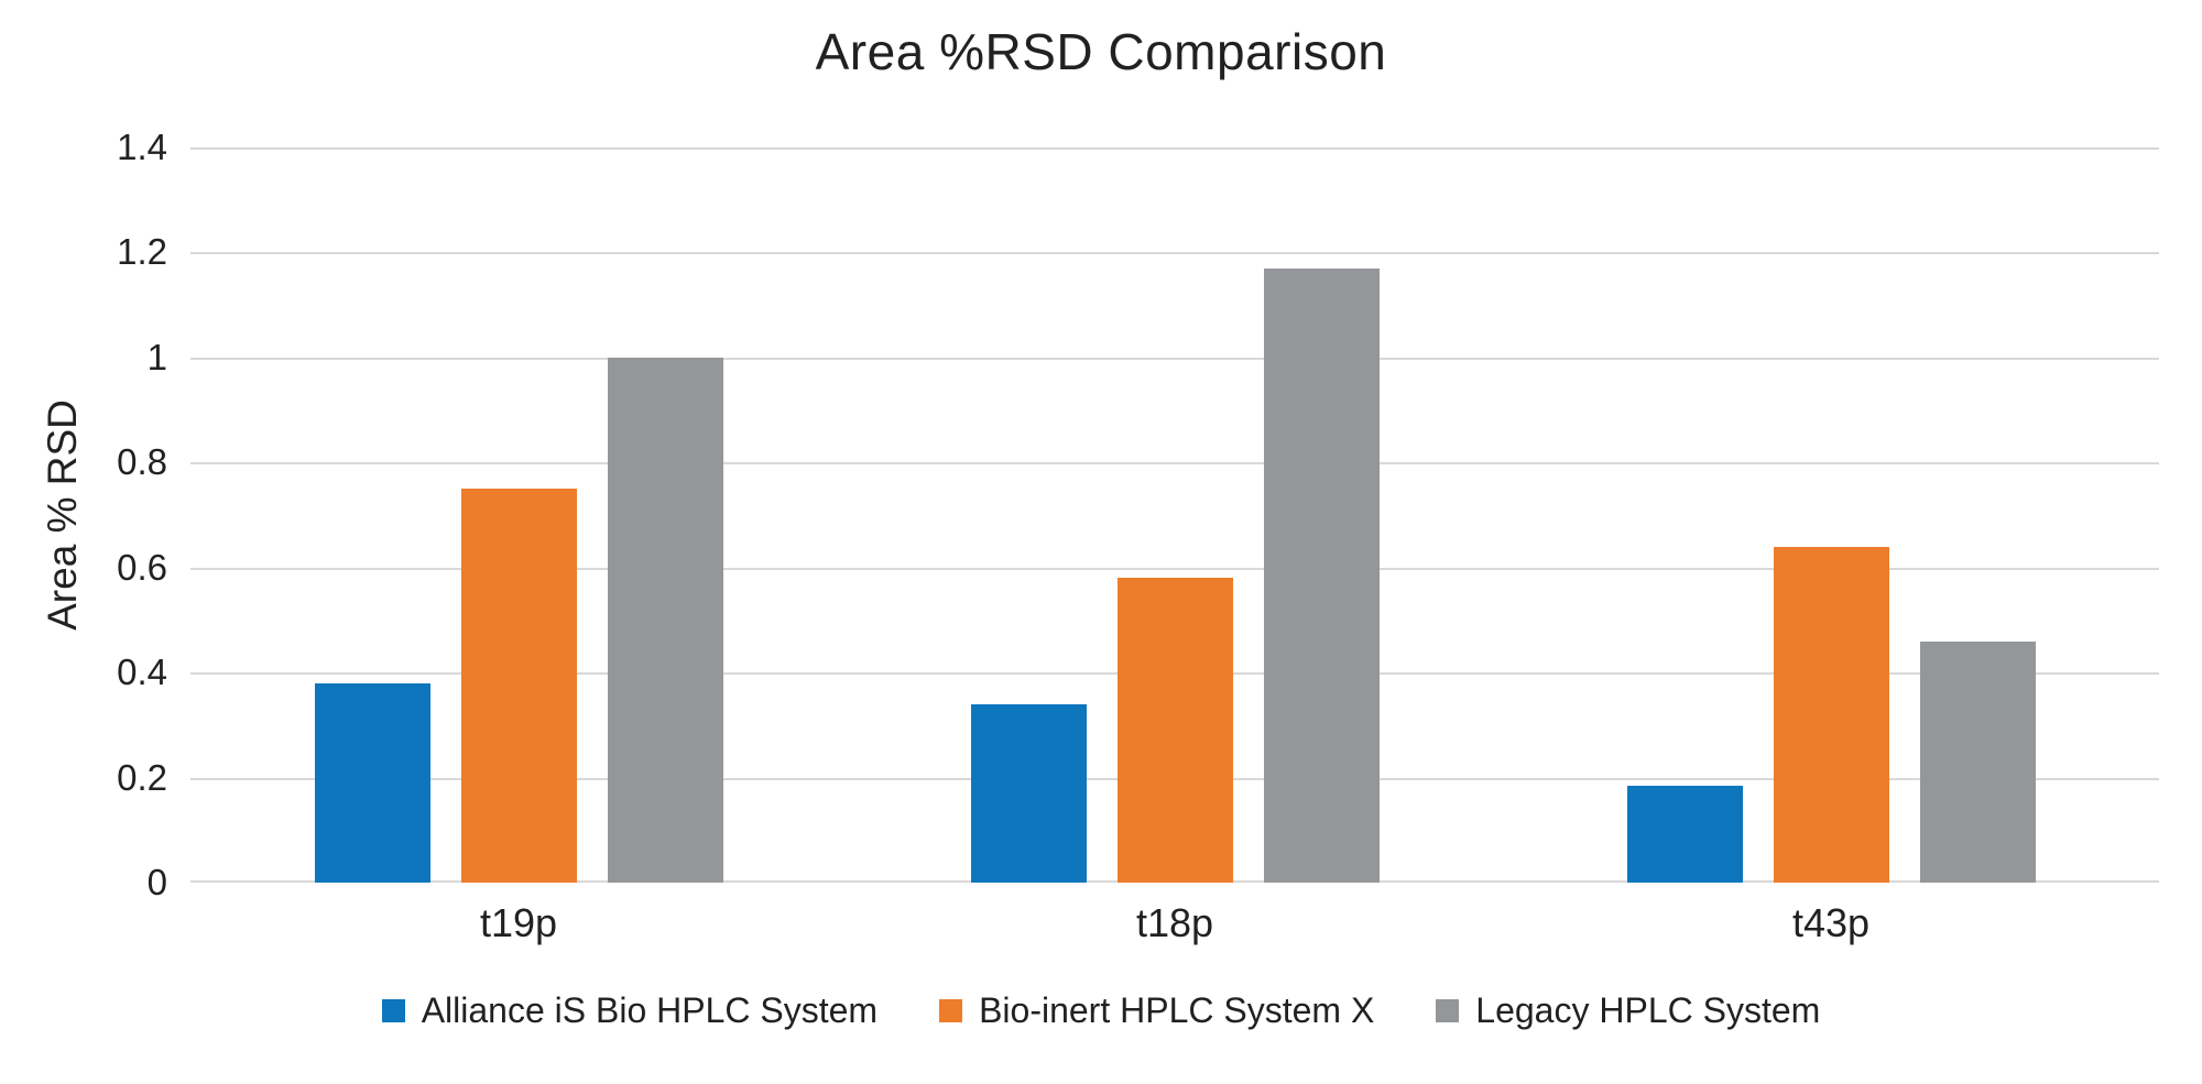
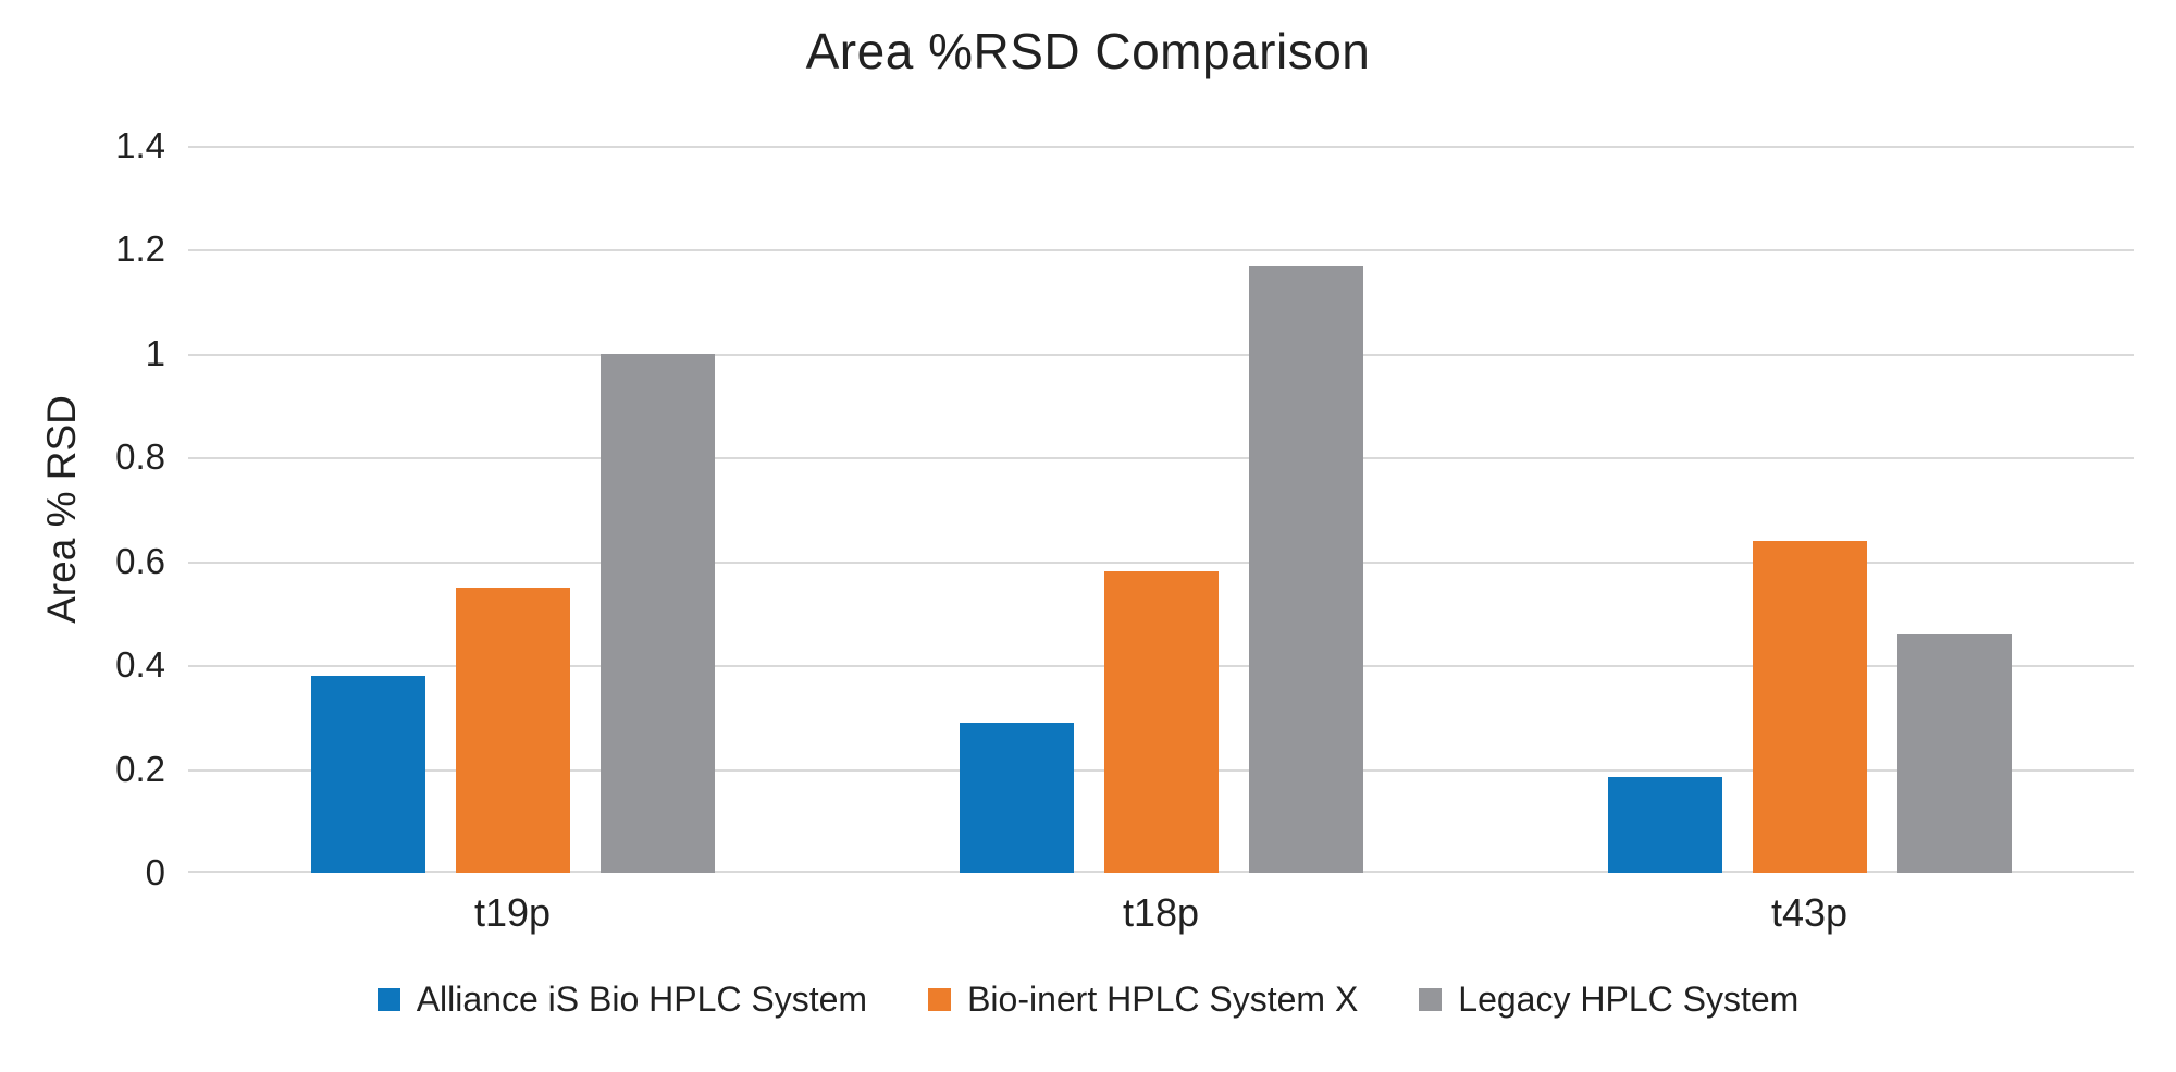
Bio-inert HPLC System X/t19p: 0.75 -> 0.55
Alliance iS Bio HPLC System/t18p: 0.34 -> 0.29
